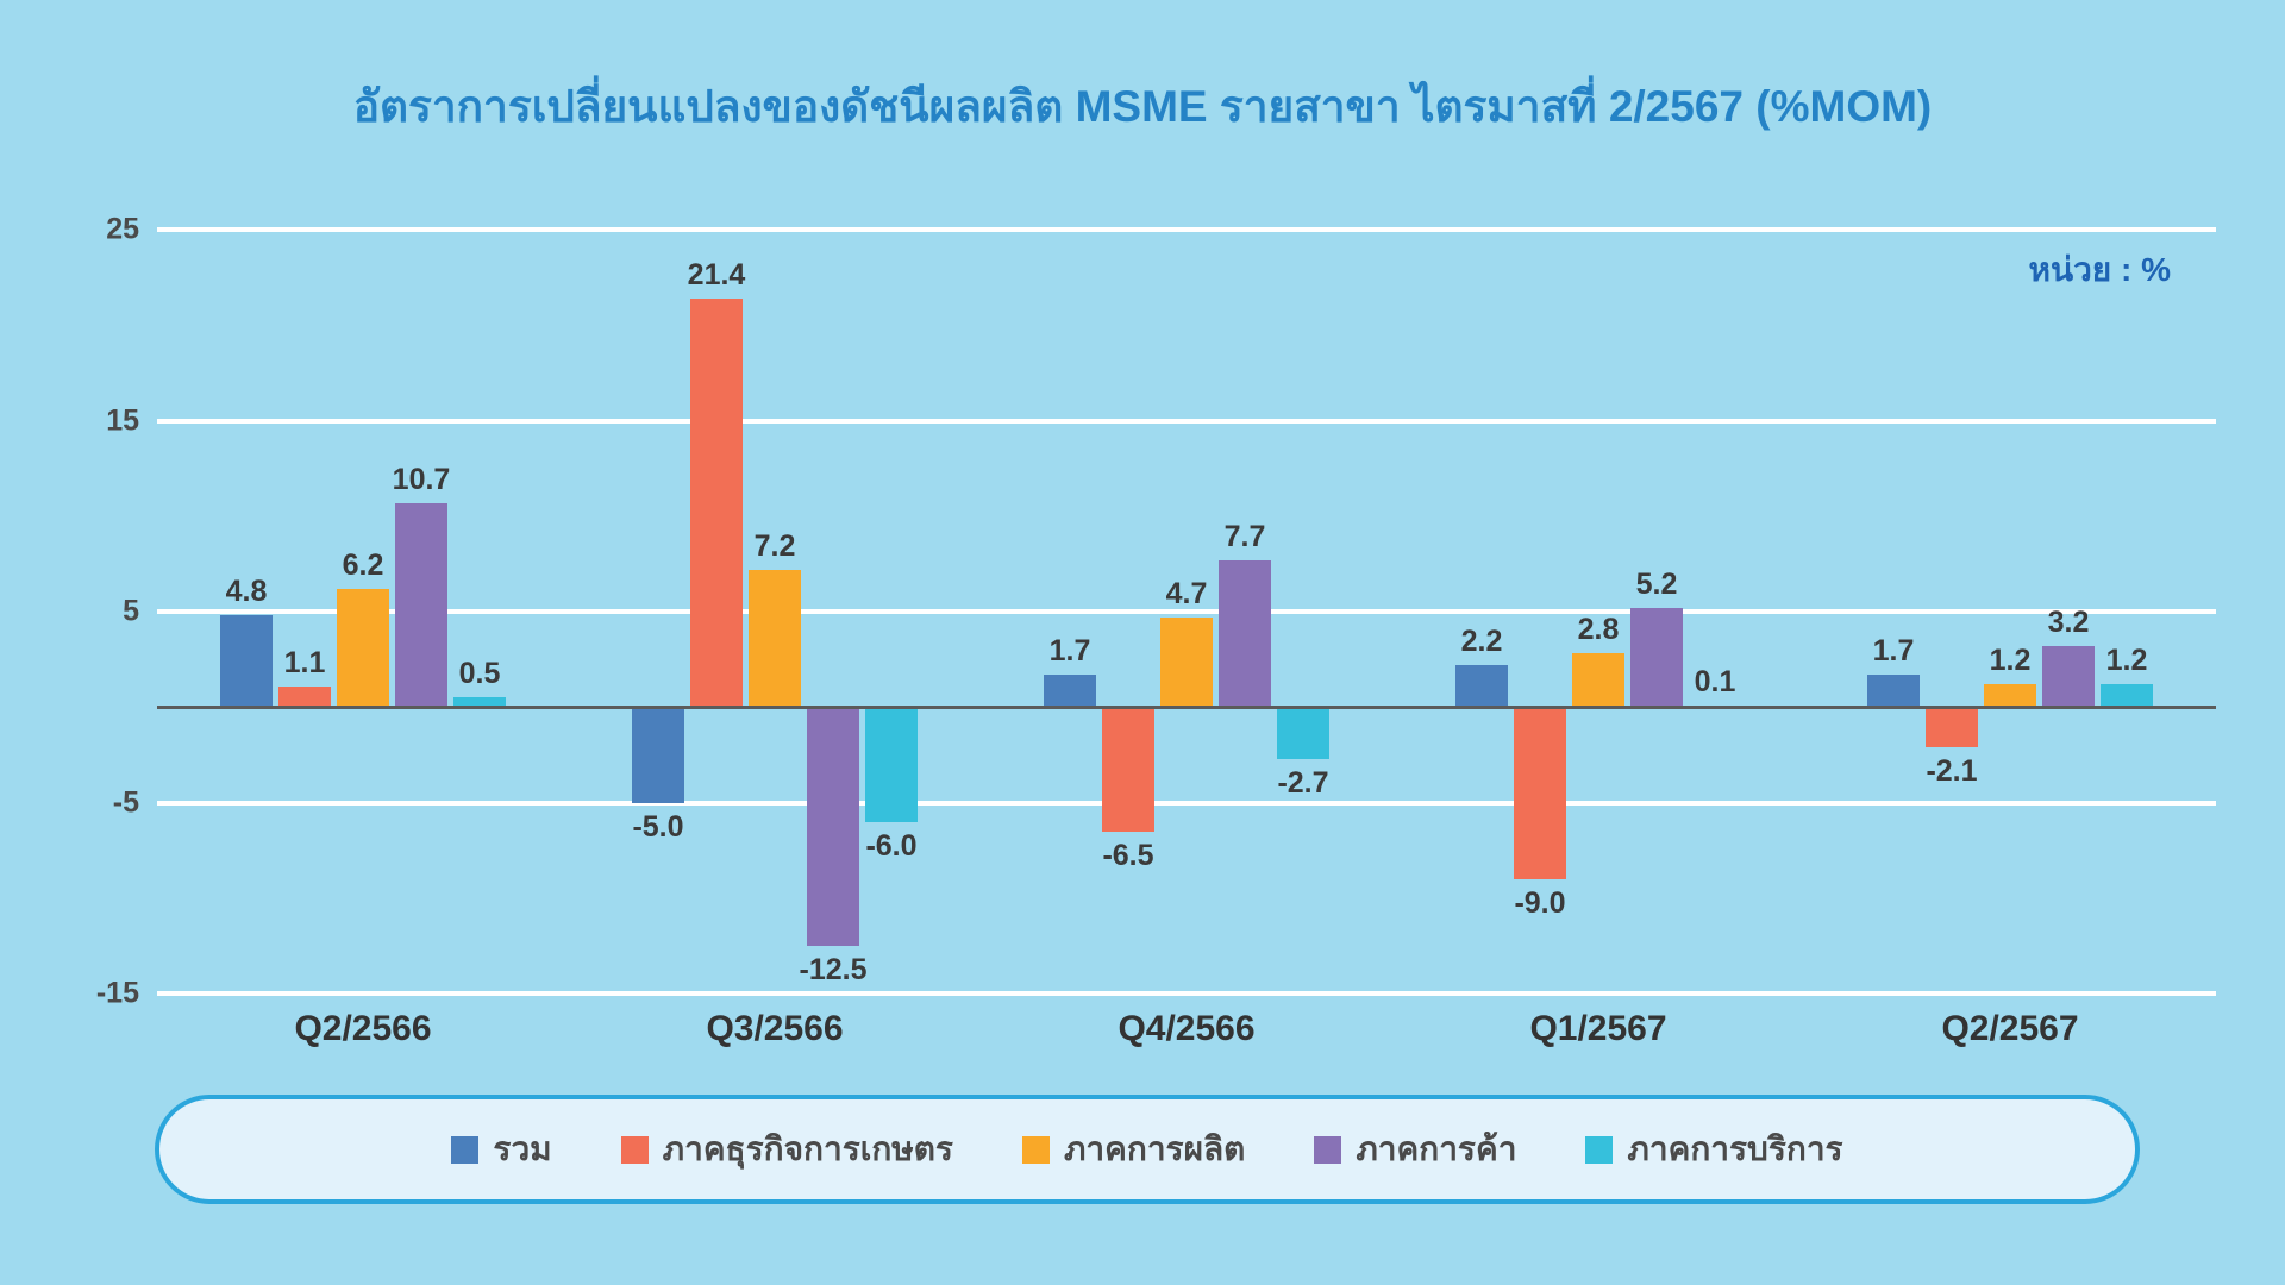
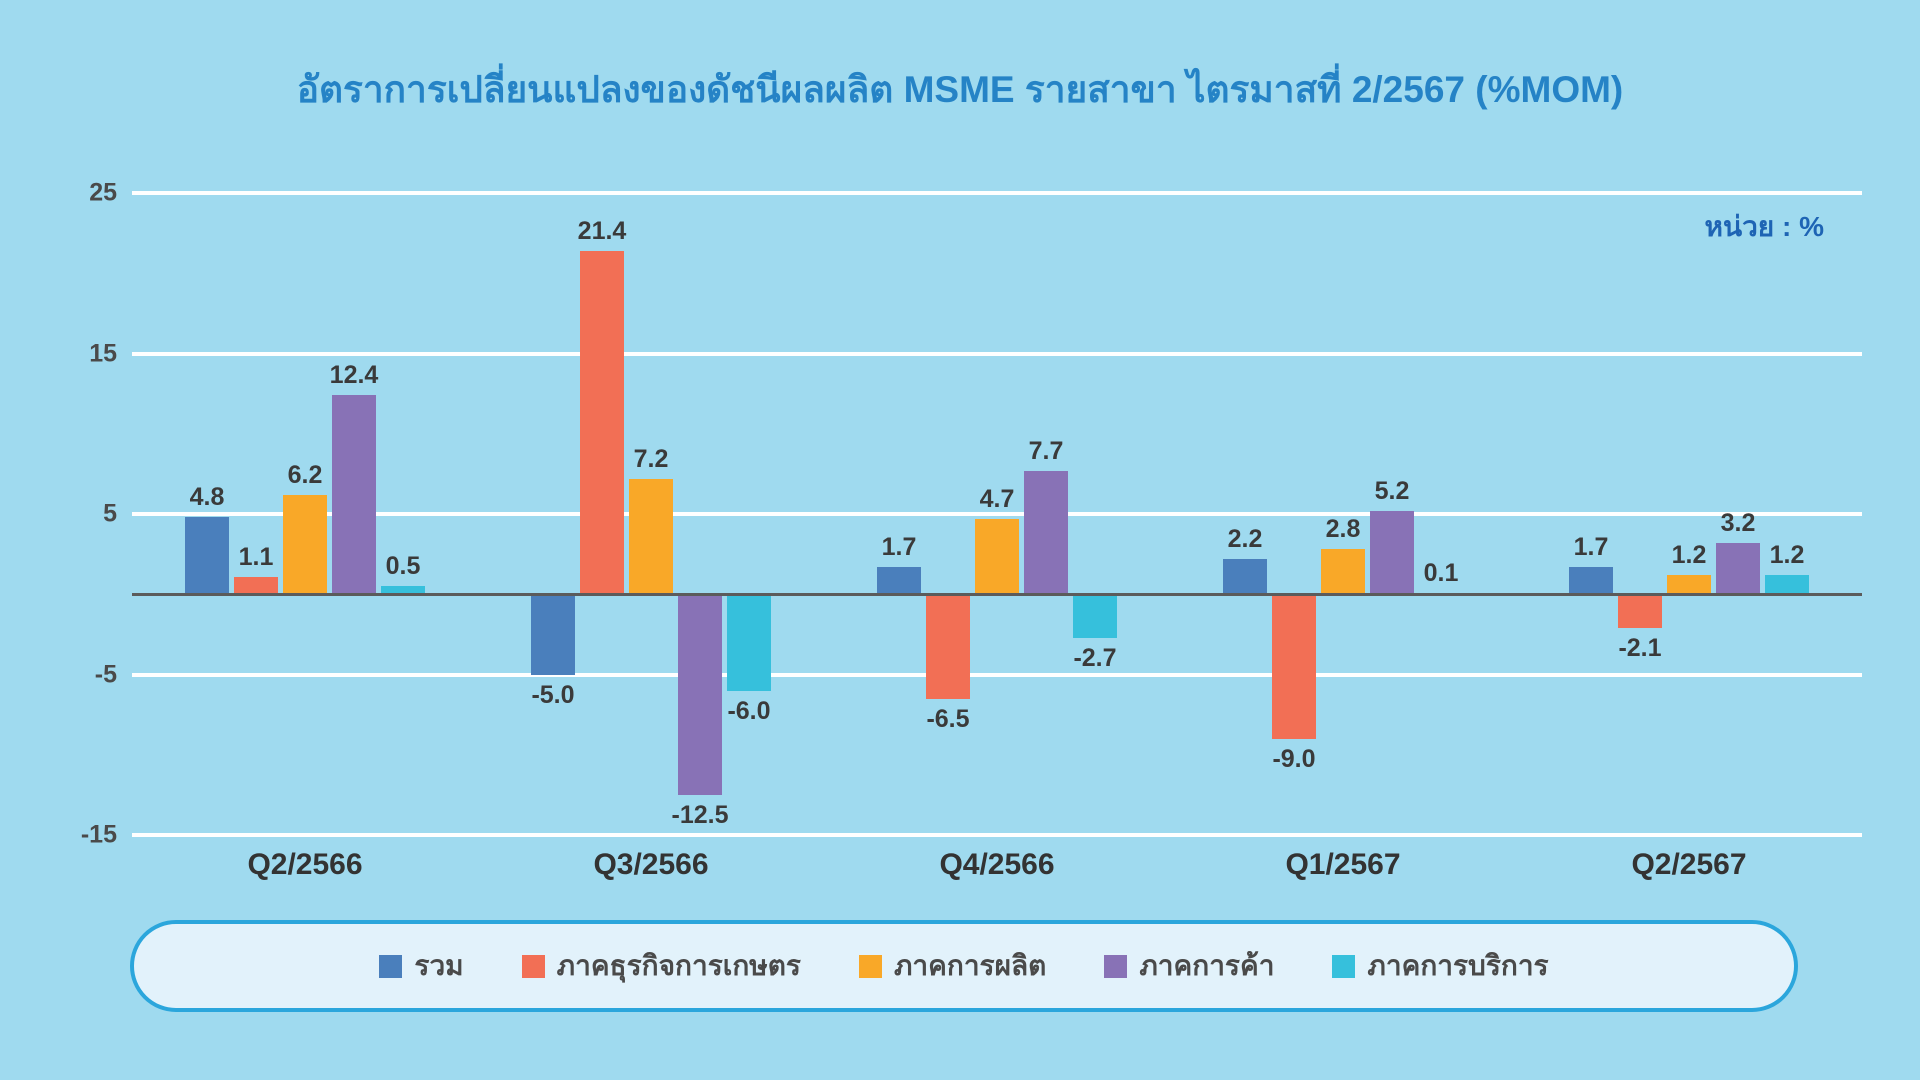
ภาคการค้า/Q2/2566: 10.7 -> 12.4
